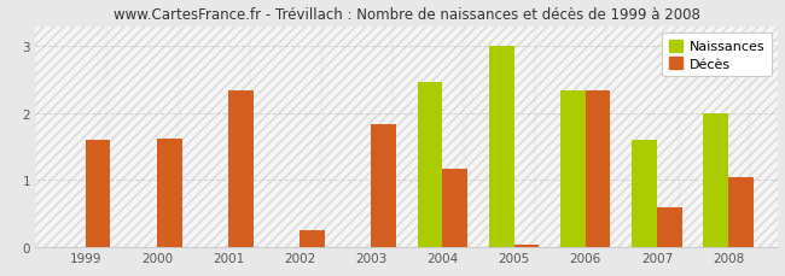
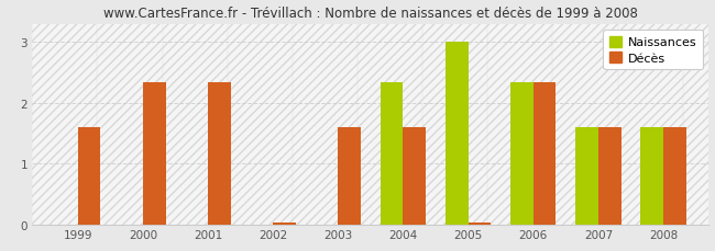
Décès/2000: 1.62 -> 2.33
Décès/2002: 0.24 -> 0.03
Décès/2003: 1.84 -> 1.60
Naissances/2004: 2.46 -> 2.33
Décès/2004: 1.16 -> 1.60
Décès/2007: 0.58 -> 1.60
Naissances/2008: 2.00 -> 1.60
Décès/2008: 1.04 -> 1.60
